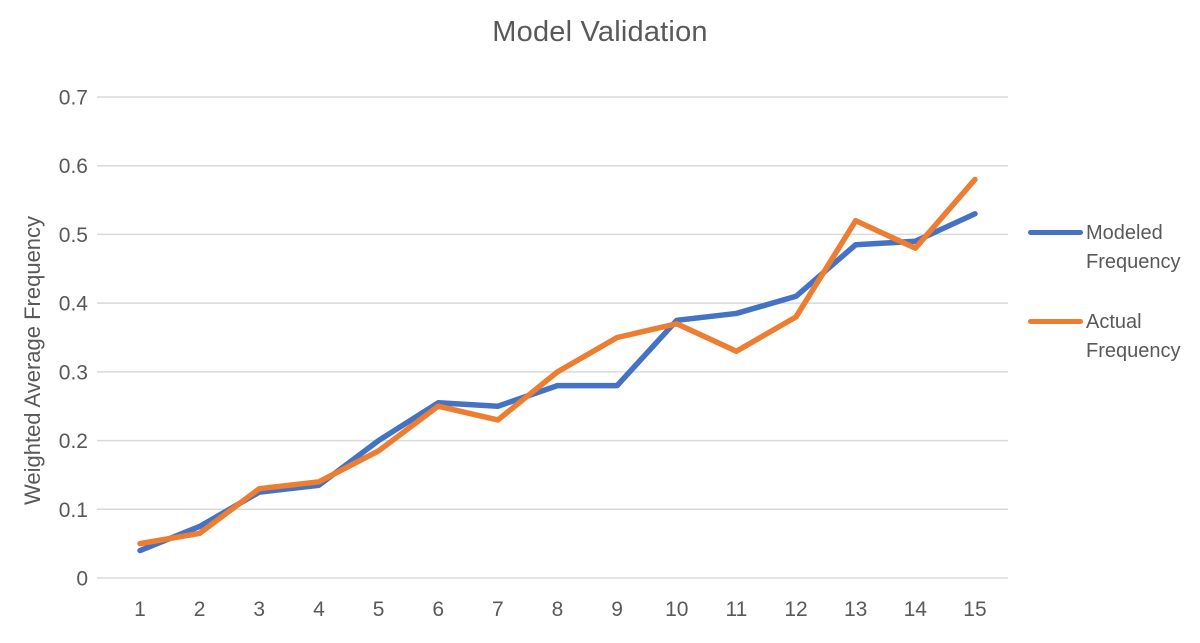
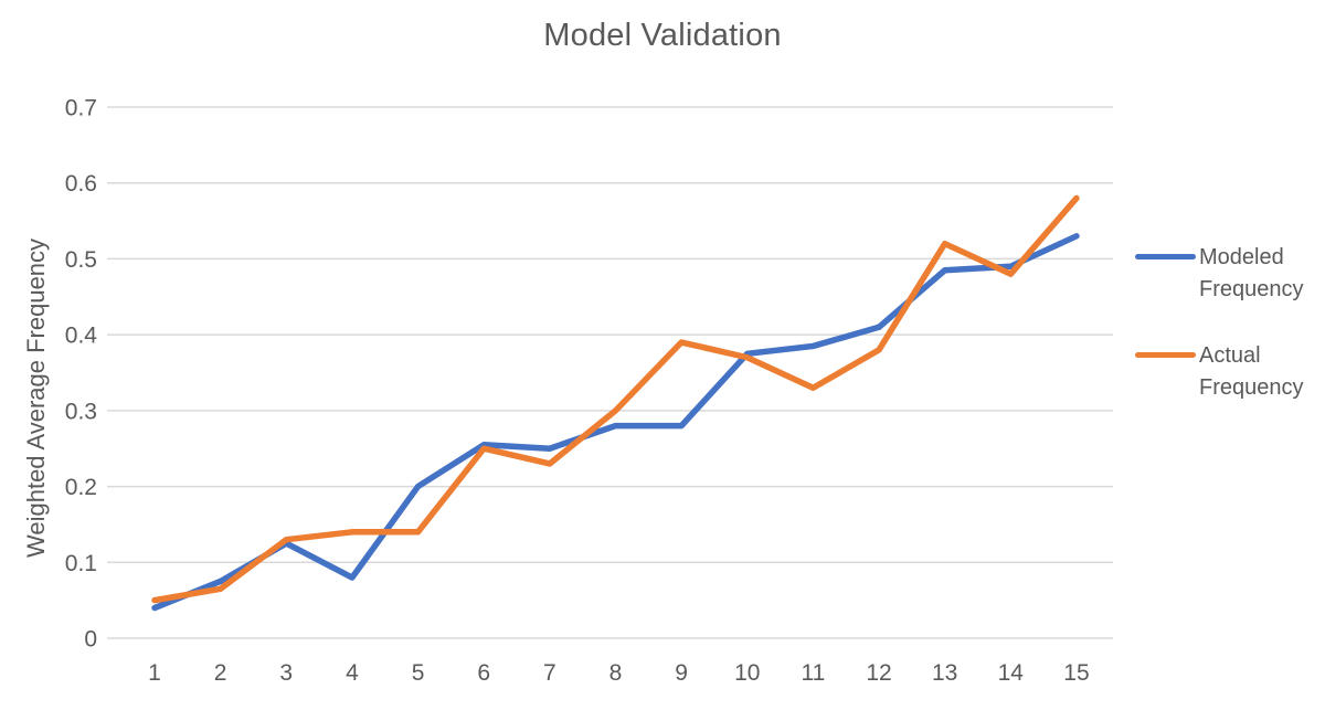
Modeled Frequency/4: 0.14 -> 0.08
Actual Frequency/5: 0.18 -> 0.14
Actual Frequency/9: 0.35 -> 0.39
